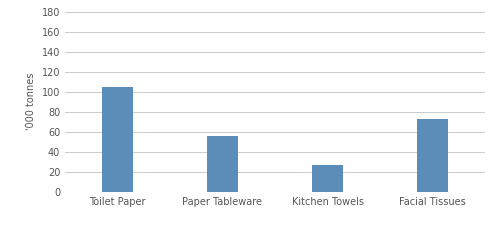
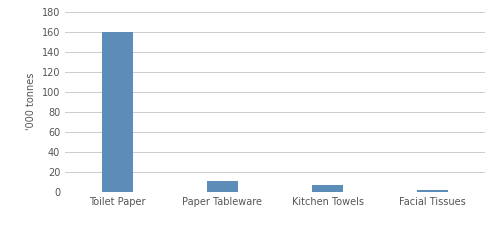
Toilet Paper: 105 -> 160
Paper Tableware: 56 -> 11
Kitchen Towels: 27 -> 7
Facial Tissues: 73 -> 2
